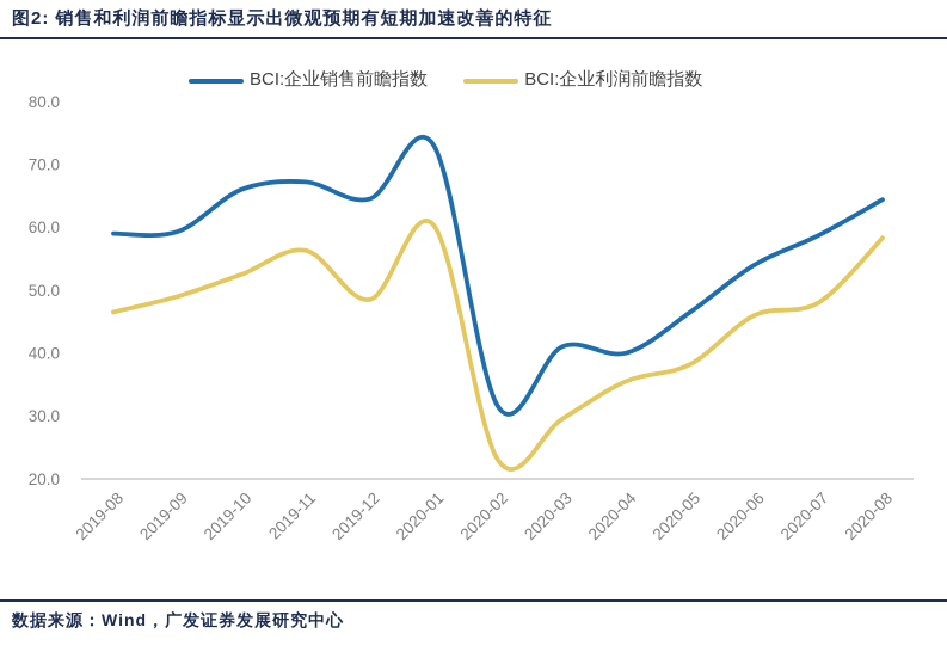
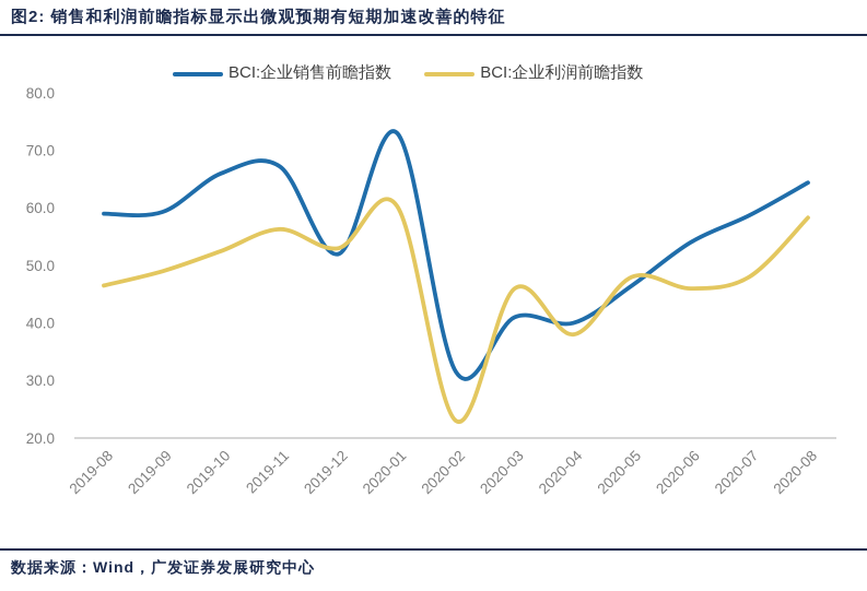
BCI:企业销售前瞻指数/2019-12: 64 -> 52
BCI:企业利润前瞻指数/2019-12: 48 -> 53
BCI:企业利润前瞻指数/2020-03: 30 -> 46
BCI:企业利润前瞻指数/2020-04: 36 -> 38
BCI:企业利润前瞻指数/2020-05: 38 -> 48
